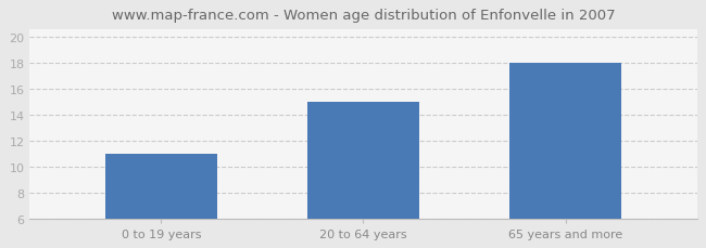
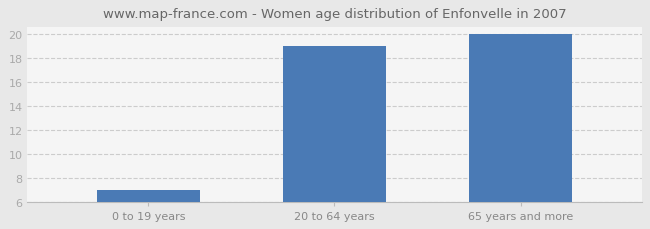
0 to 19 years: 11 -> 7
20 to 64 years: 15 -> 19
65 years and more: 18 -> 20
